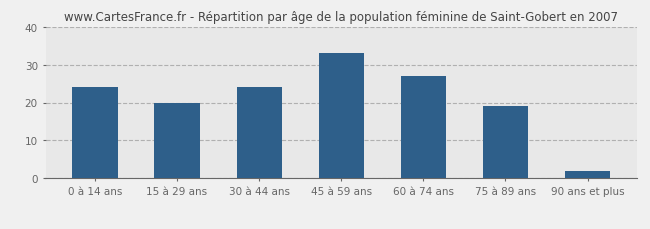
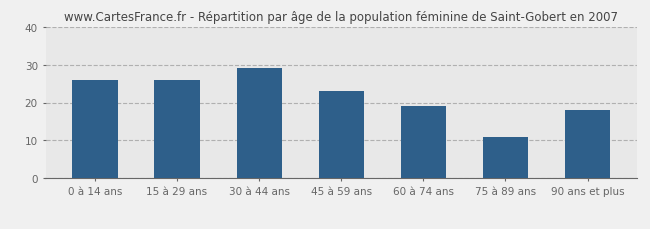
0 à 14 ans: 24 -> 26
15 à 29 ans: 20 -> 26
30 à 44 ans: 24 -> 29
45 à 59 ans: 33 -> 23
60 à 74 ans: 27 -> 19
75 à 89 ans: 19 -> 11
90 ans et plus: 2 -> 18
